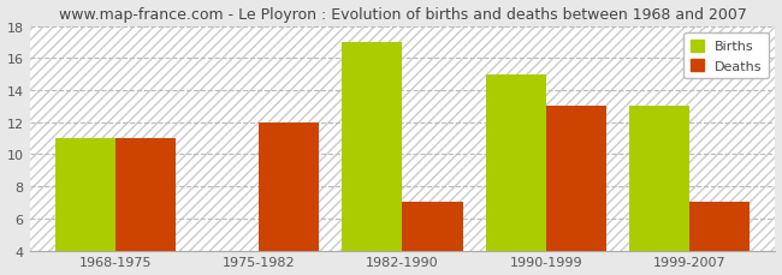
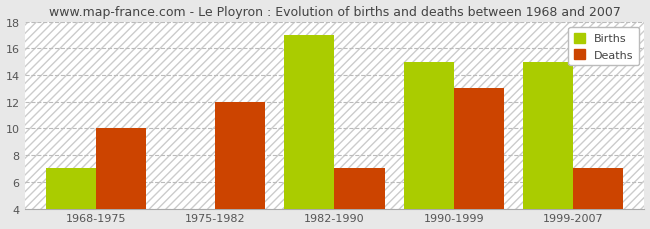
Births/1968-1975: 11 -> 7
Deaths/1968-1975: 11 -> 10
Births/1999-2007: 13 -> 15
